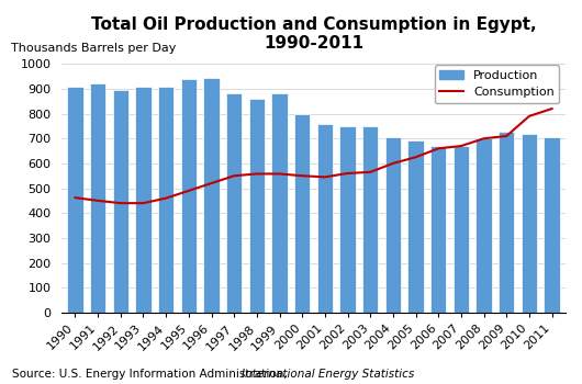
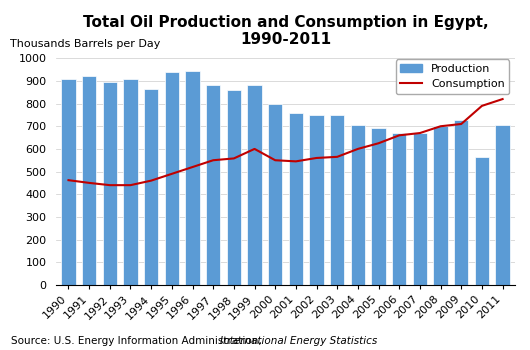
Production/1994: 910 -> 865
Consumption/1999: 558 -> 600
Production/2010: 720 -> 565
